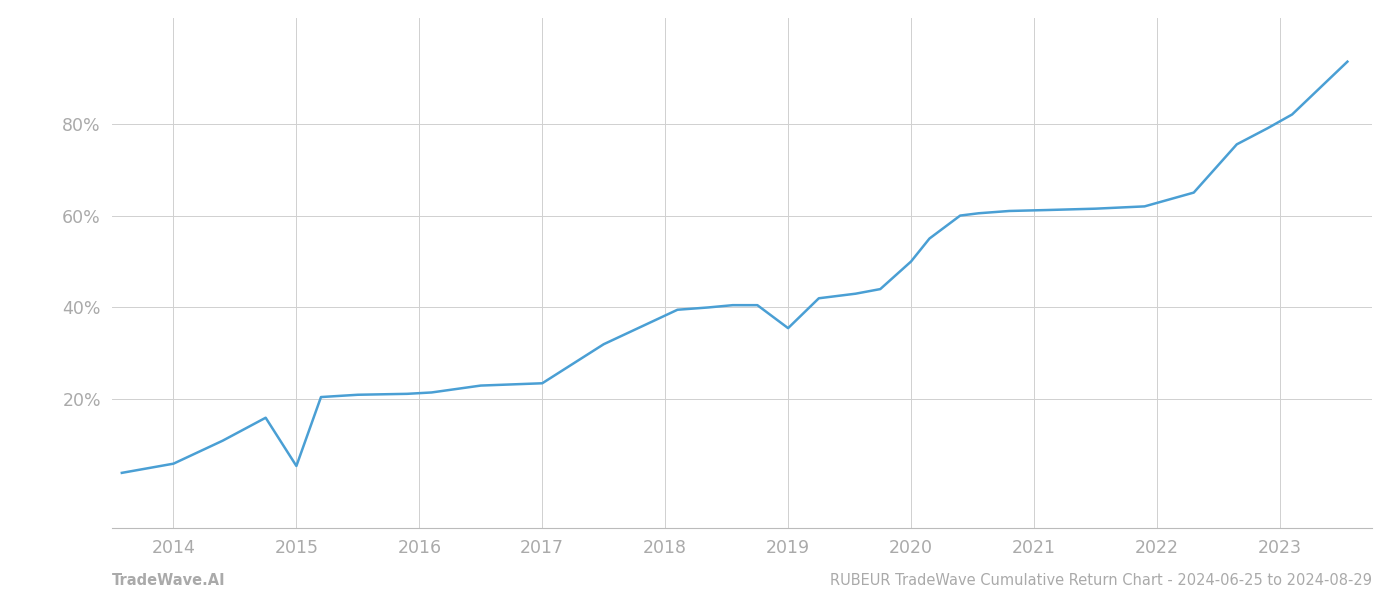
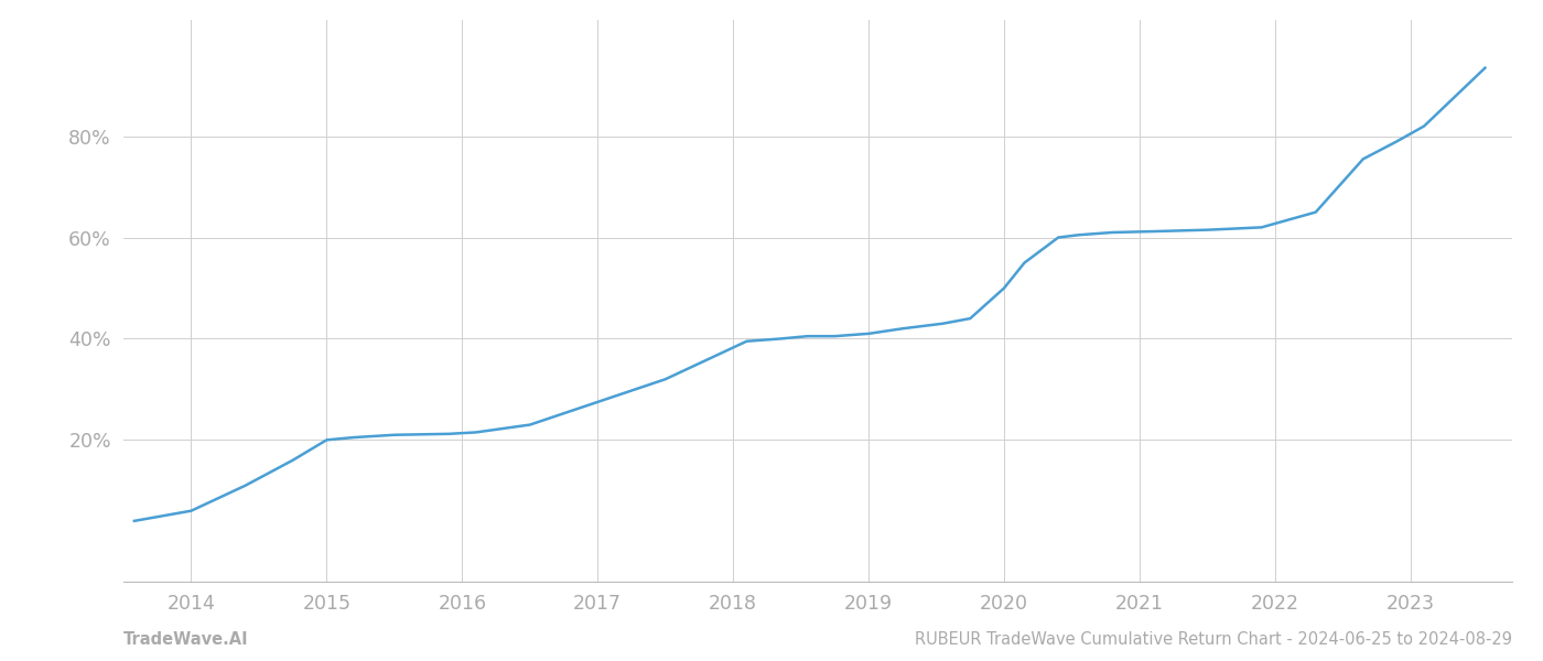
2015: 5.5% -> 20.0%
2017: 23.5% -> 27.5%
2019: 35.5% -> 41.0%
